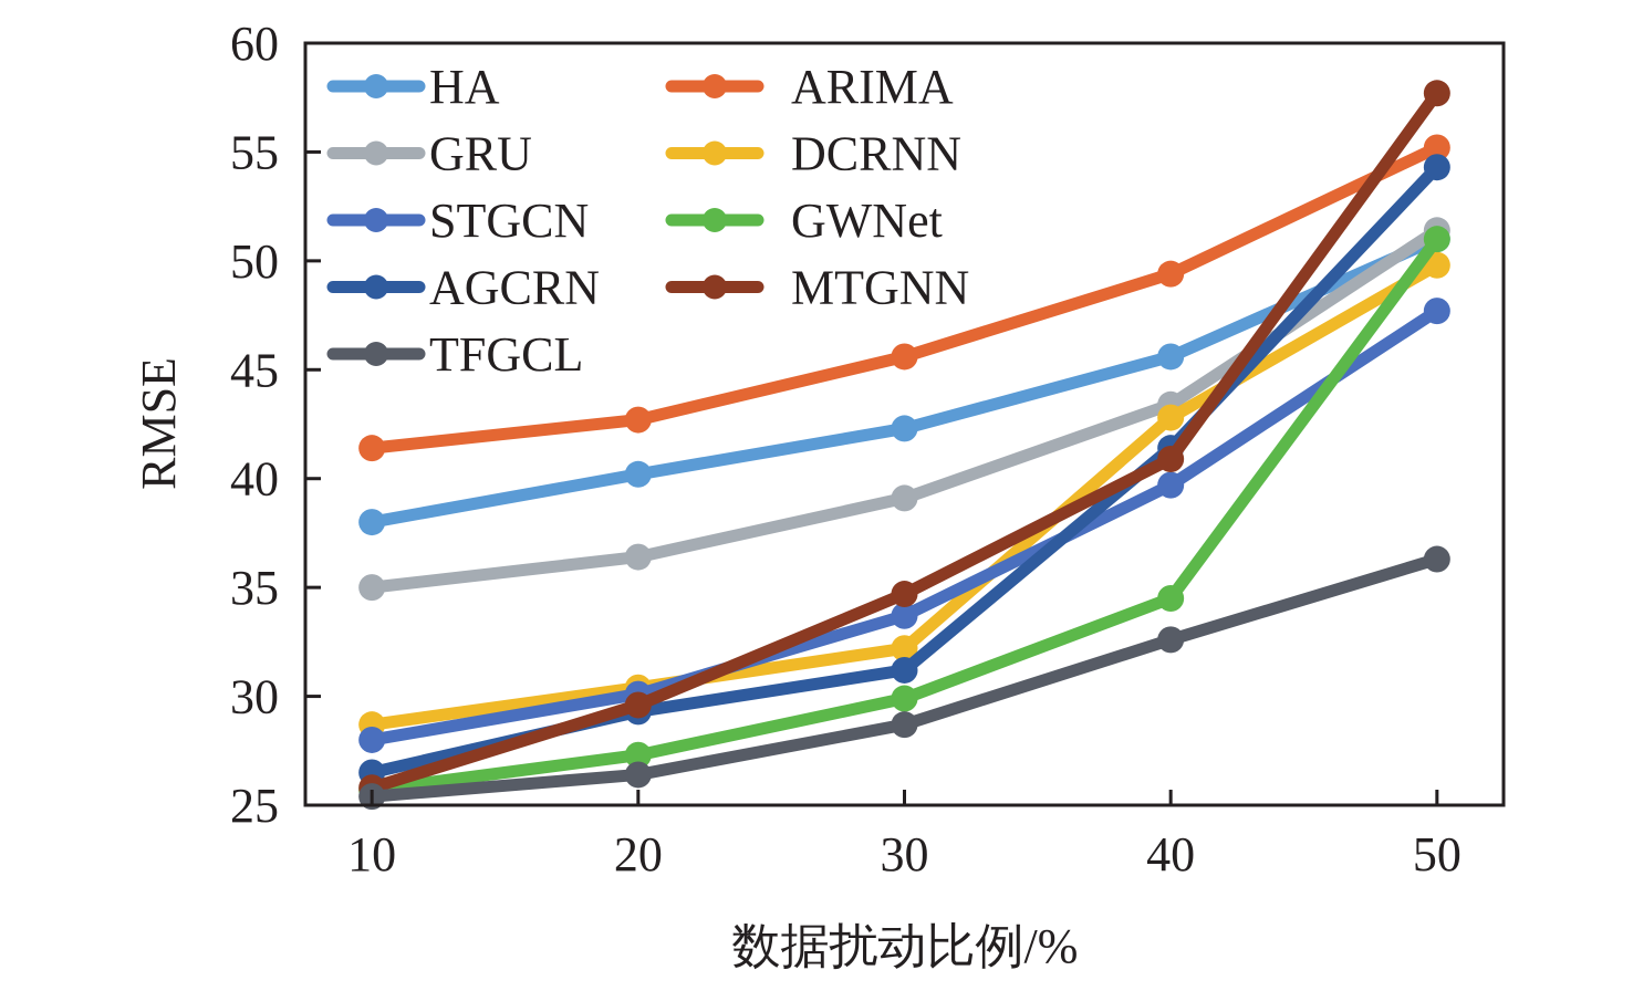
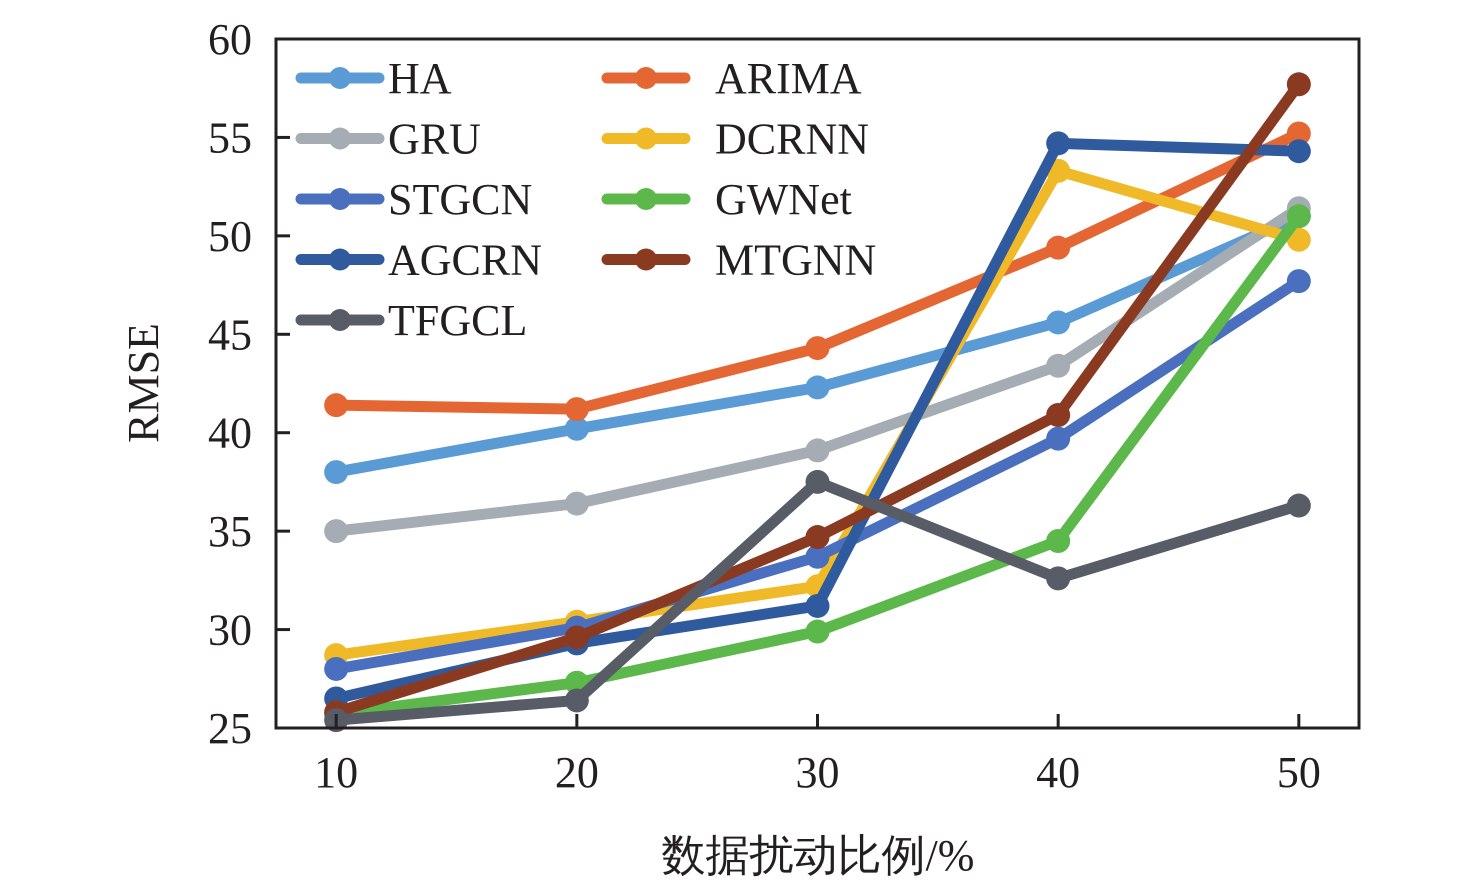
ARIMA/20: 42.7 -> 41.2
ARIMA/30: 45.6 -> 44.3
TFGCL/30: 28.7 -> 37.5
DCRNN/40: 42.8 -> 53.3
AGCRN/40: 41.4 -> 54.7
